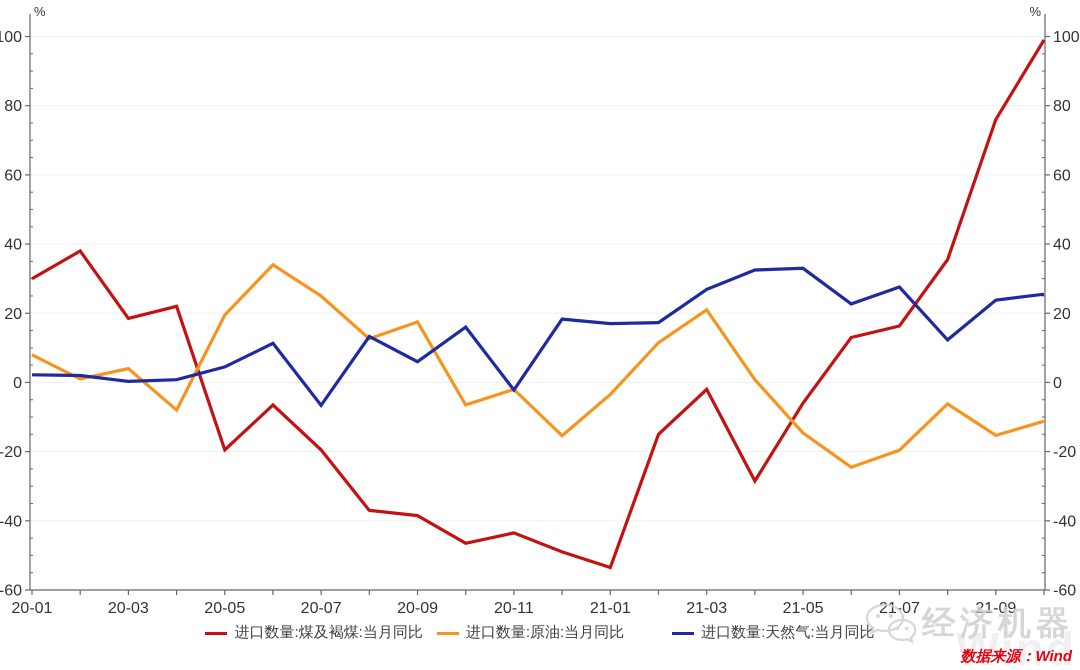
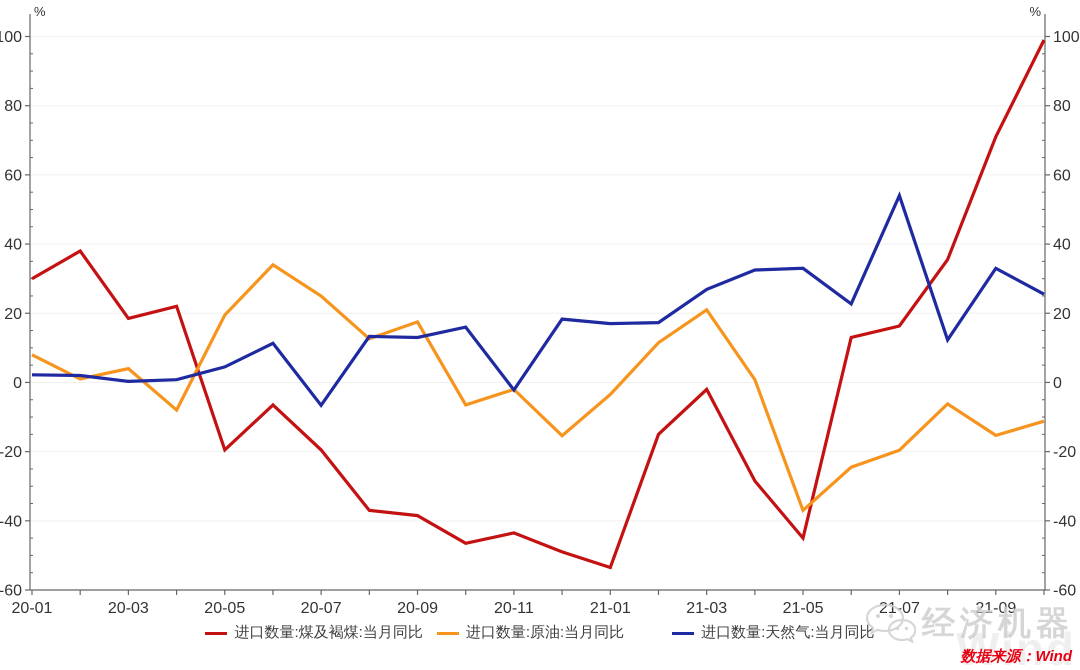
进口数量:天然气:当月同比/20-09: 6 -> 13
进口数量:煤及褐煤:当月同比/21-05: -6 -> -45
进口数量:原油:当月同比/21-05: -15 -> -37
进口数量:天然气:当月同比/21-07: 28 -> 54
进口数量:煤及褐煤:当月同比/21-09: 76 -> 71
进口数量:天然气:当月同比/21-09: 24 -> 33
